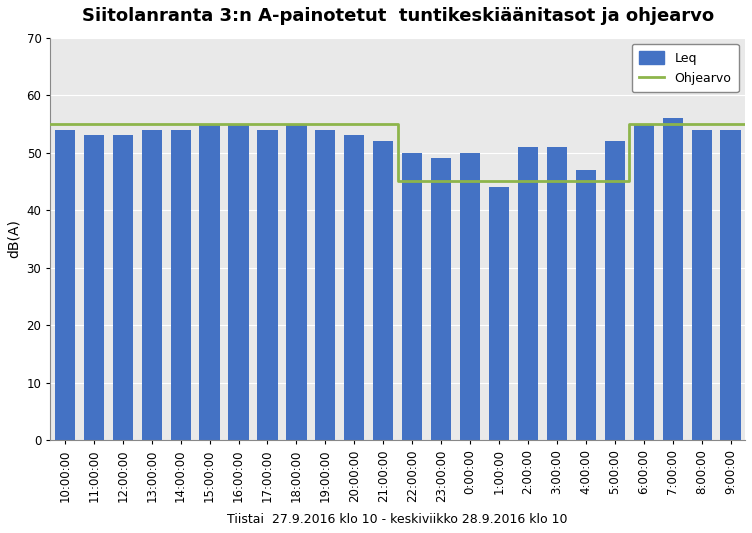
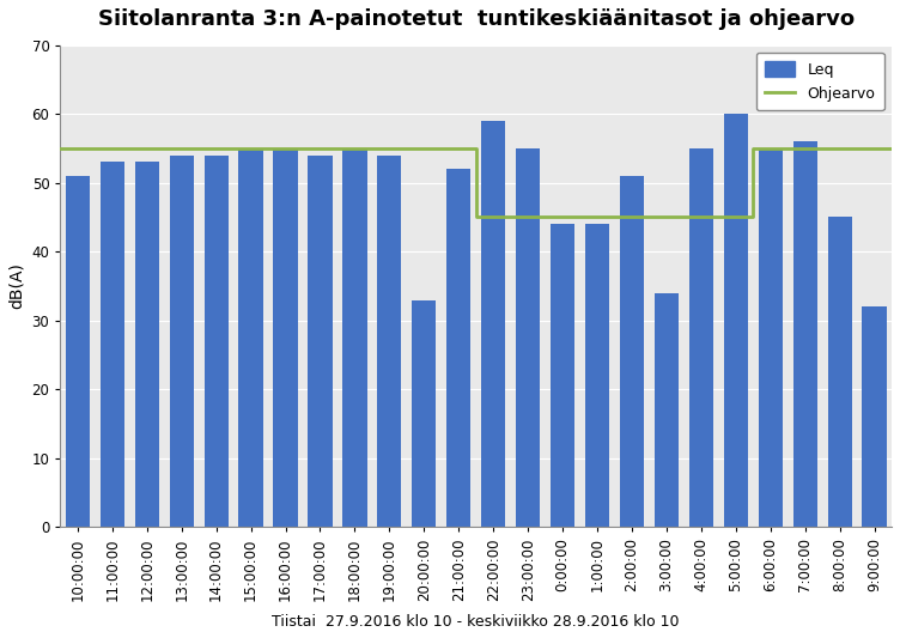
Leq/10:00:00: 54 -> 51
Leq/20:00:00: 53 -> 33
Leq/22:00:00: 50 -> 59
Leq/23:00:00: 49 -> 55
Leq/0:00:00: 50 -> 44
Leq/3:00:00: 51 -> 34
Leq/4:00:00: 47 -> 55
Leq/5:00:00: 52 -> 60
Leq/8:00:00: 54 -> 45
Leq/9:00:00: 54 -> 32
